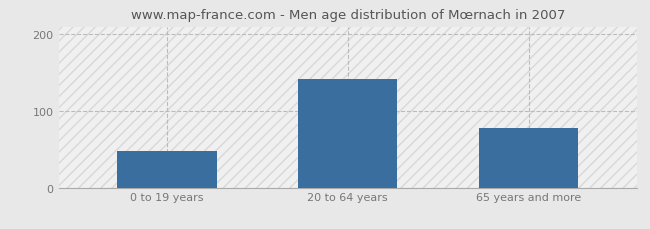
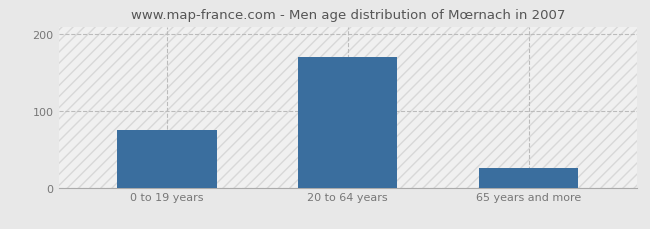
0 to 19 years: 48 -> 75
20 to 64 years: 142 -> 170
65 years and more: 78 -> 25
